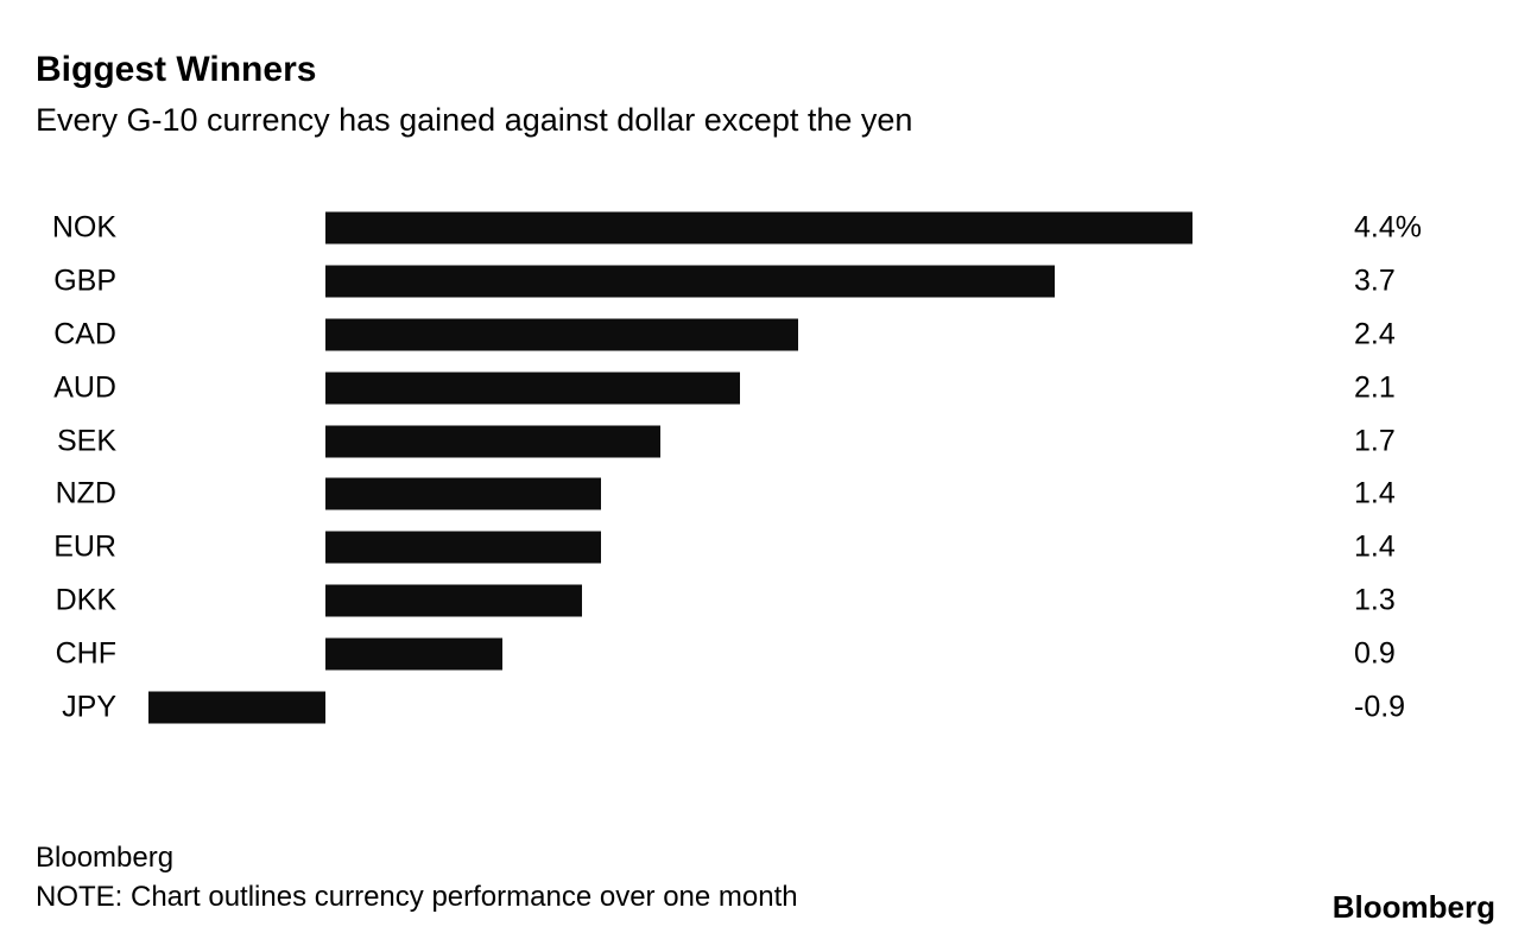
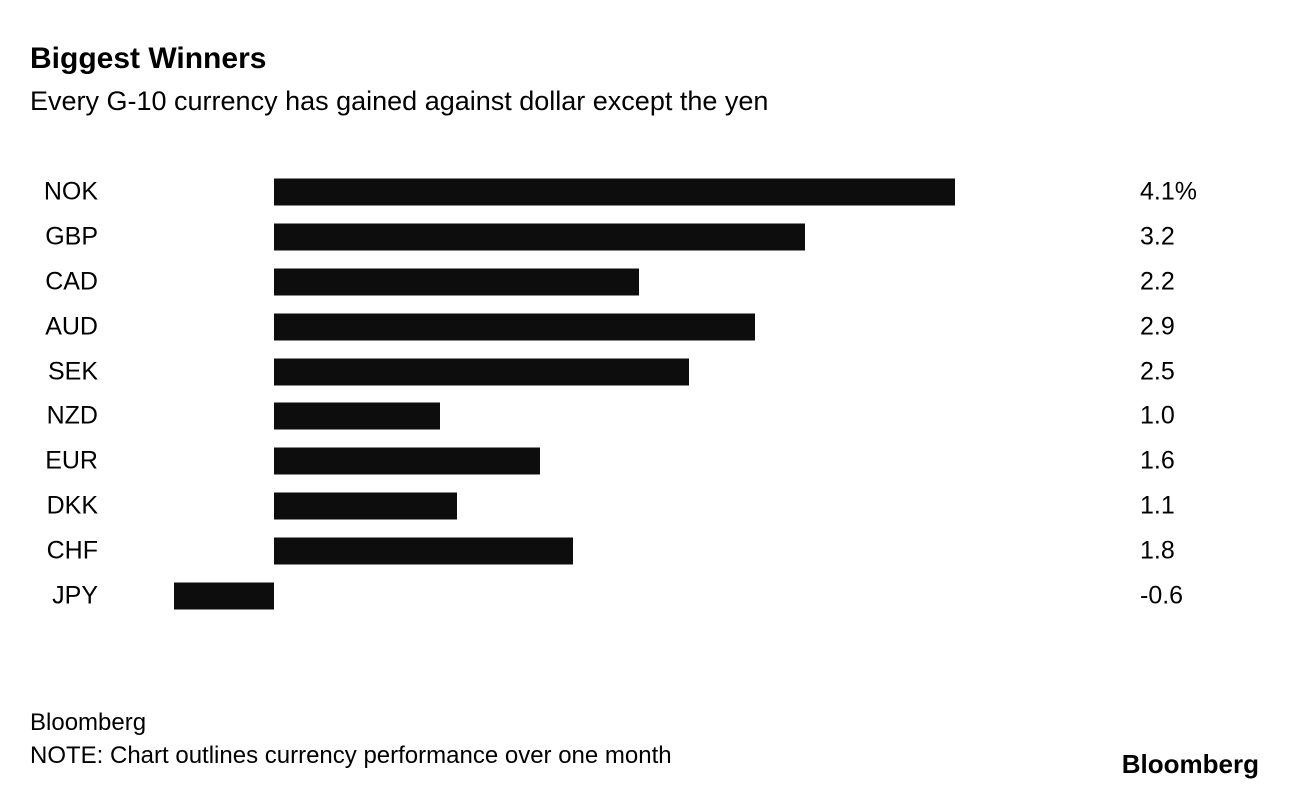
NOK: 4.4% -> 4.1%
GBP: 3.7 -> 3.2
CAD: 2.4 -> 2.2
AUD: 2.1 -> 2.9
SEK: 1.7 -> 2.5
NZD: 1.4 -> 1.0
EUR: 1.4 -> 1.6
DKK: 1.3 -> 1.1
CHF: 0.9 -> 1.8
JPY: -0.9 -> -0.6
